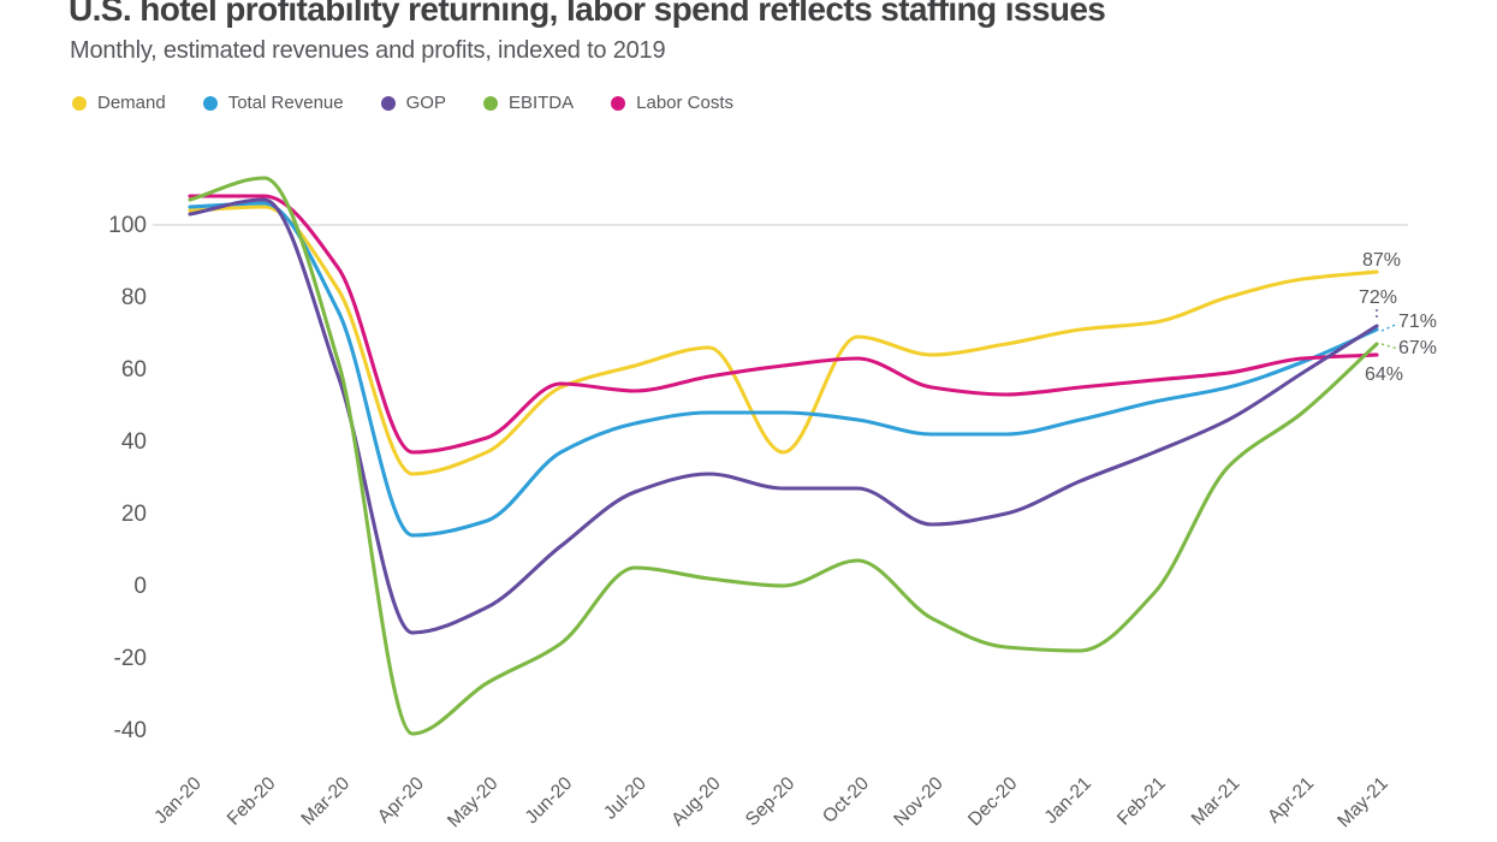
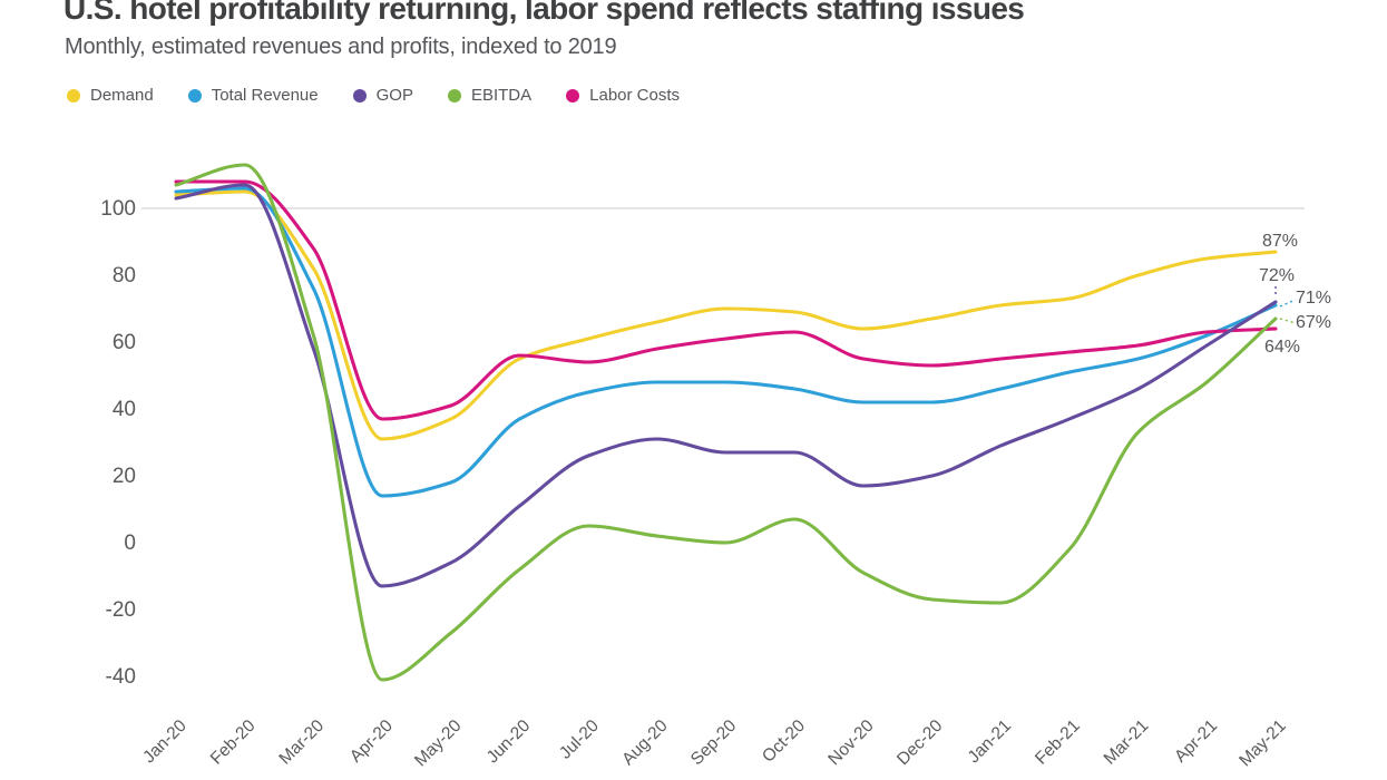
EBITDA/Jun-20: -16 -> -8
Demand/Sep-20: 37 -> 70
